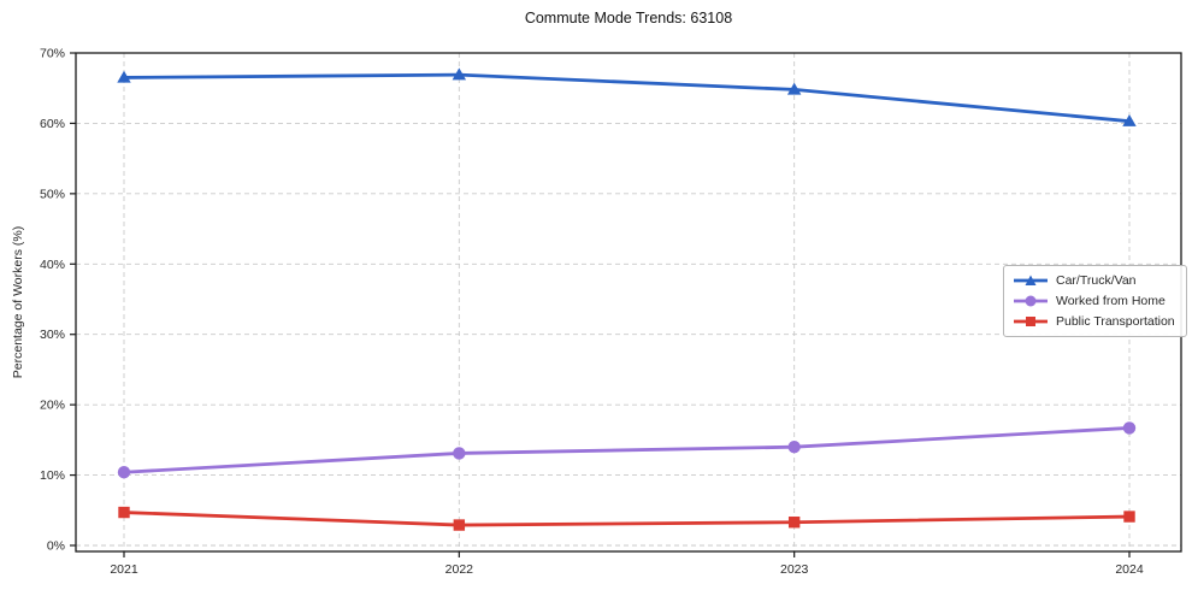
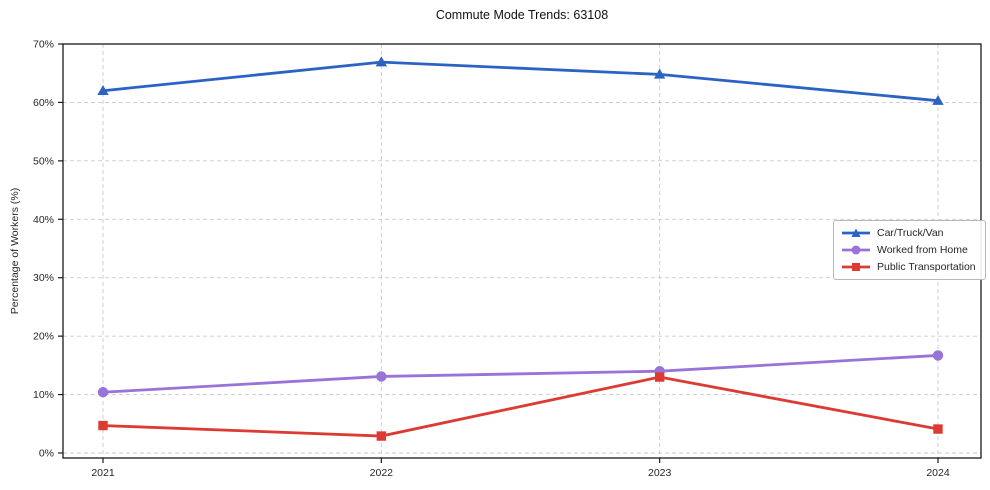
Car/Truck/Van/2021: 66% -> 62%
Public Transportation/2023: 3% -> 13%
